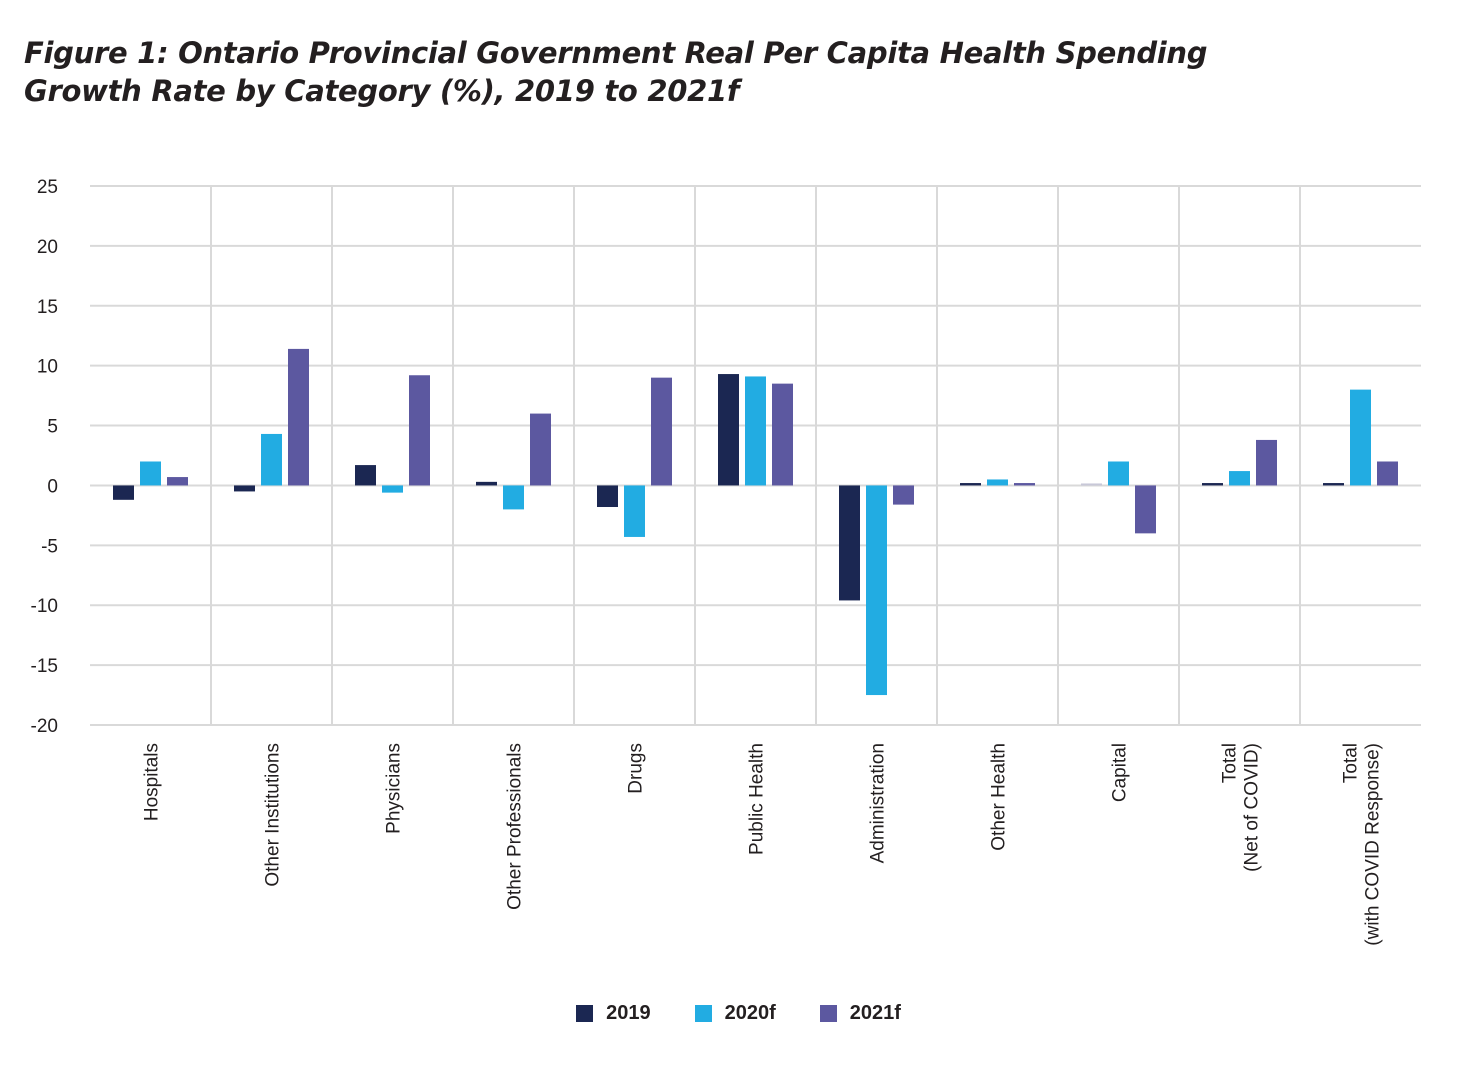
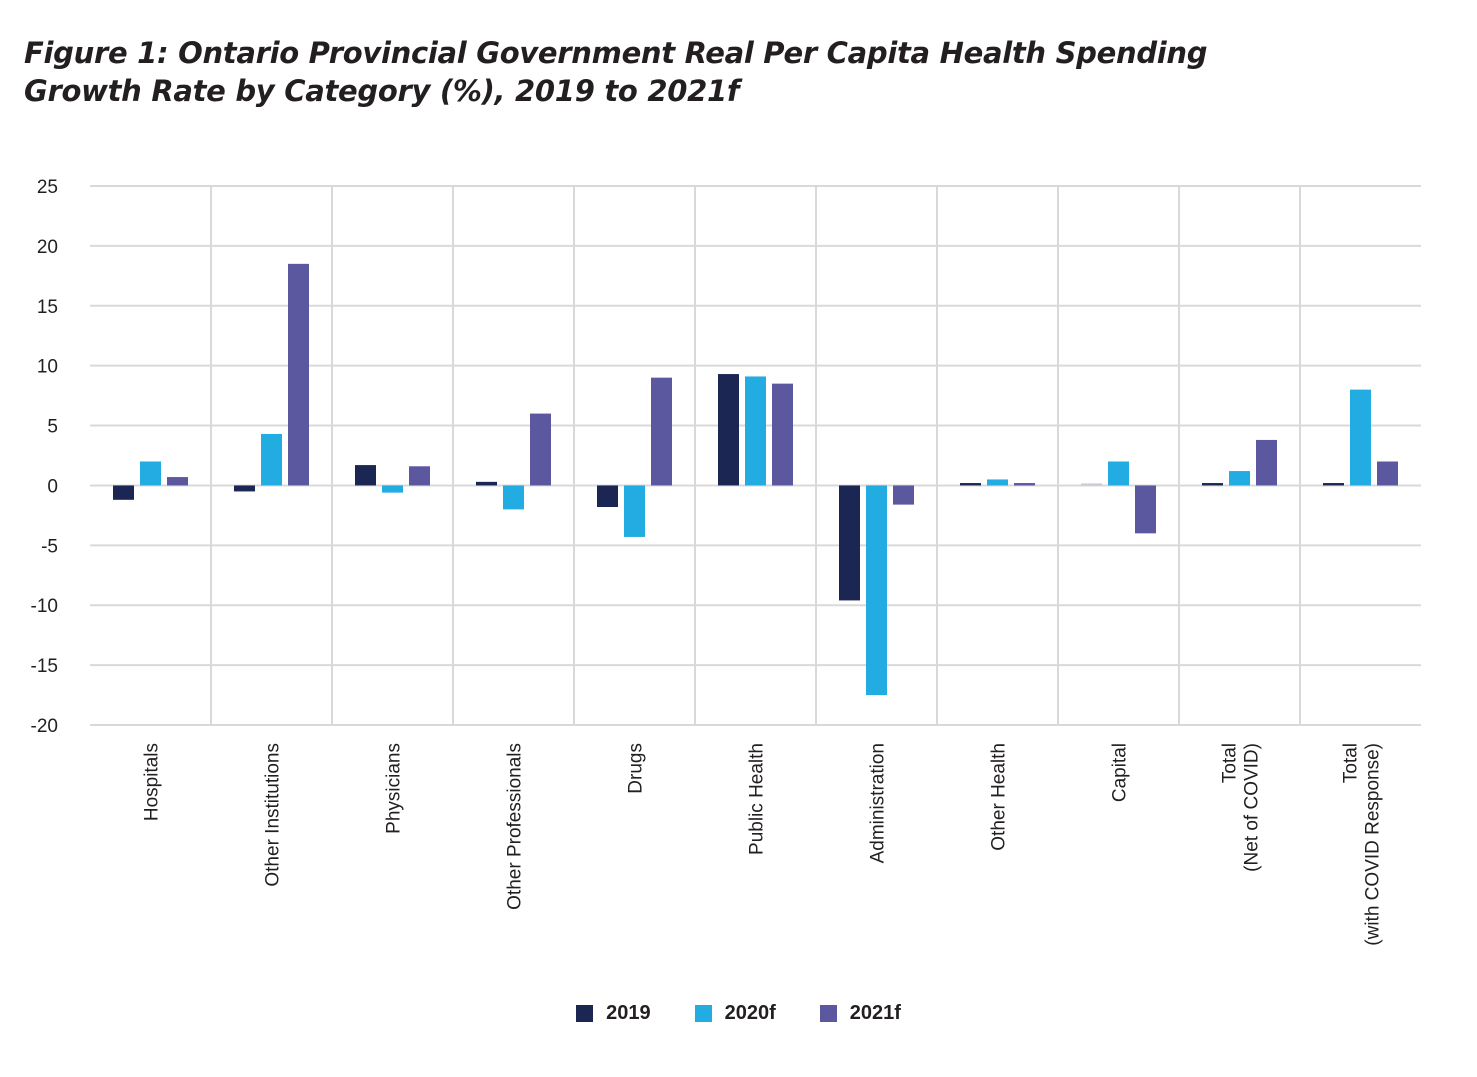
2021f/Other Institutions: 11.4 -> 18.5
2021f/Physicians: 9.2 -> 1.6
